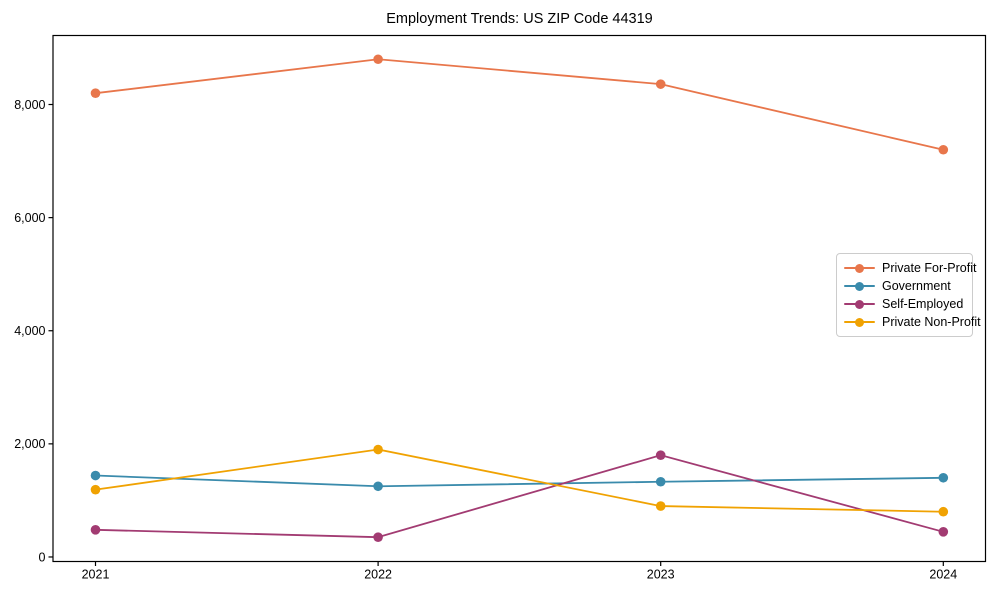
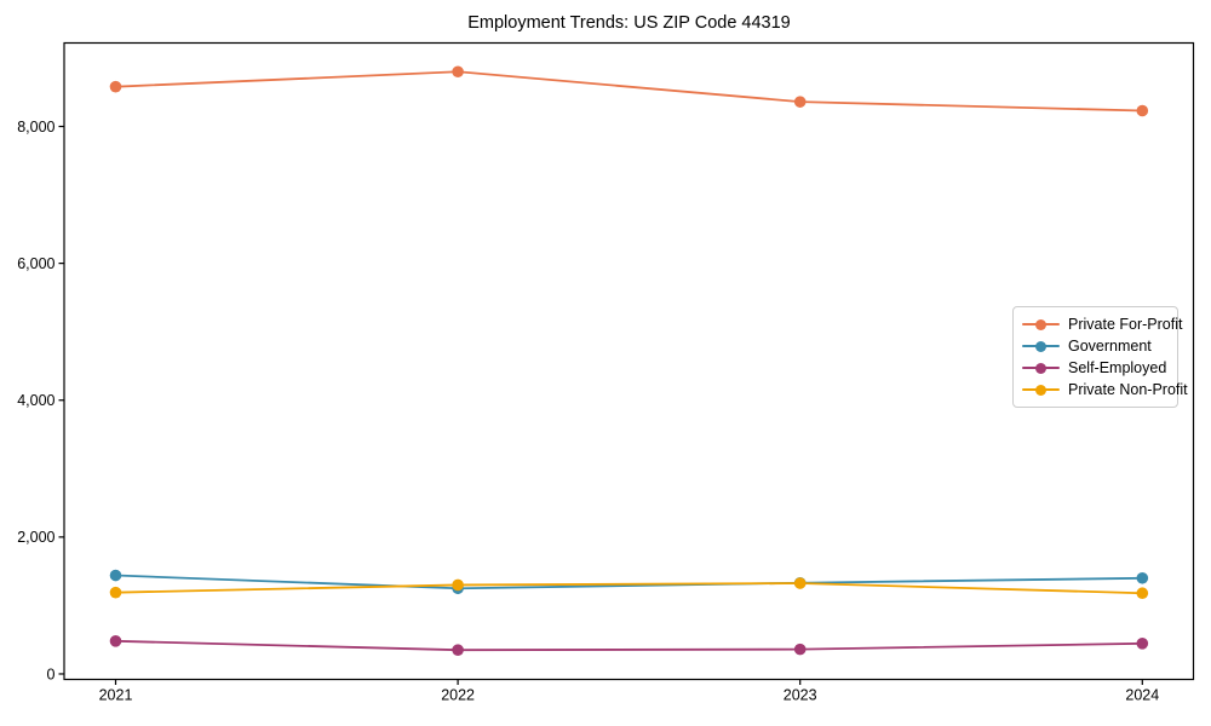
Private For-Profit/2021: 8200 -> 8600
Private Non-Profit/2022: 1900 -> 1300
Self-Employed/2023: 1800 -> 400
Private Non-Profit/2023: 900 -> 1300
Private For-Profit/2024: 7200 -> 8200
Private Non-Profit/2024: 800 -> 1200
